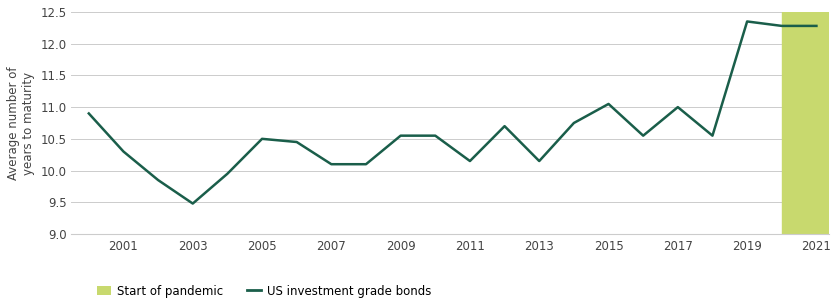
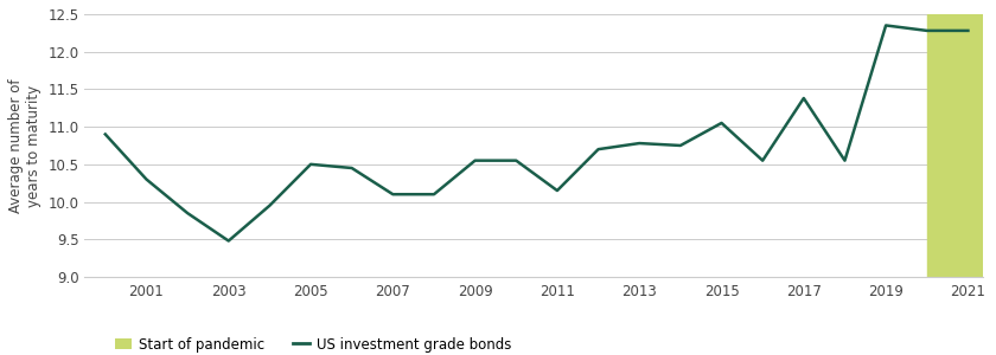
2013: 10.15 -> 10.78
2017: 11.00 -> 11.38
